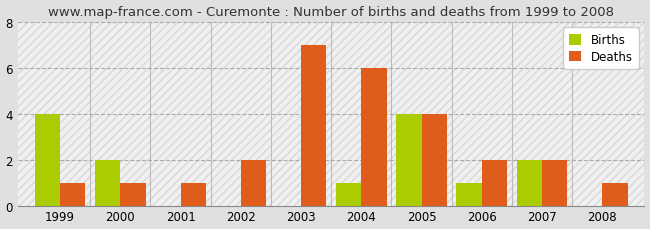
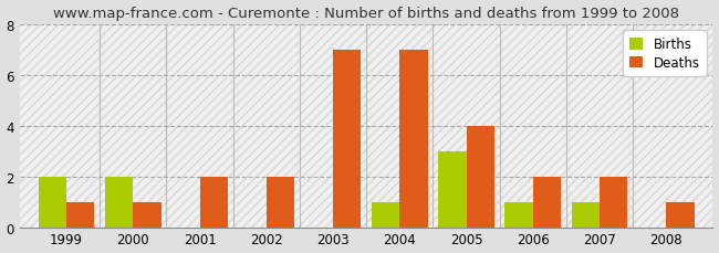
Births/1999: 4 -> 2
Deaths/2001: 1 -> 2
Deaths/2004: 6 -> 7
Births/2005: 4 -> 3
Births/2007: 2 -> 1
